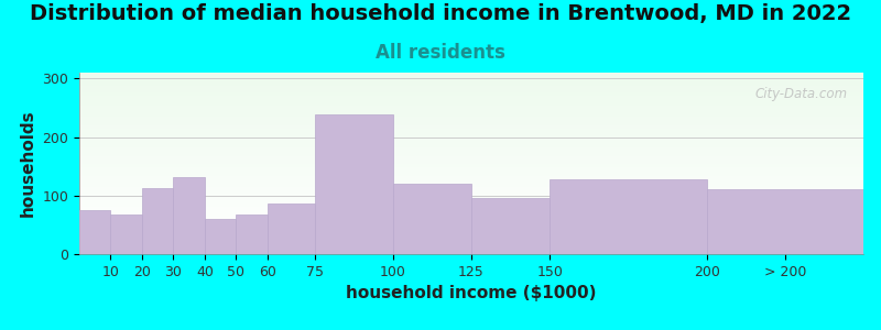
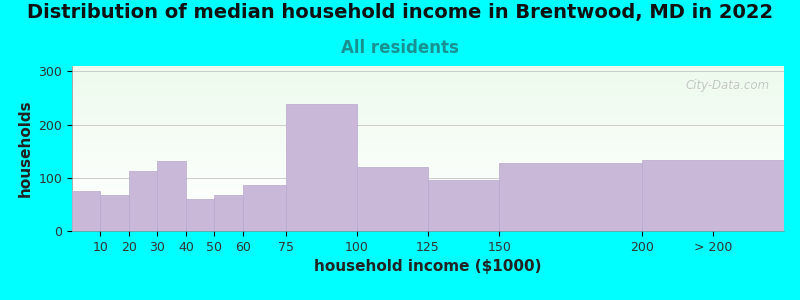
> 200: 110 -> 133
